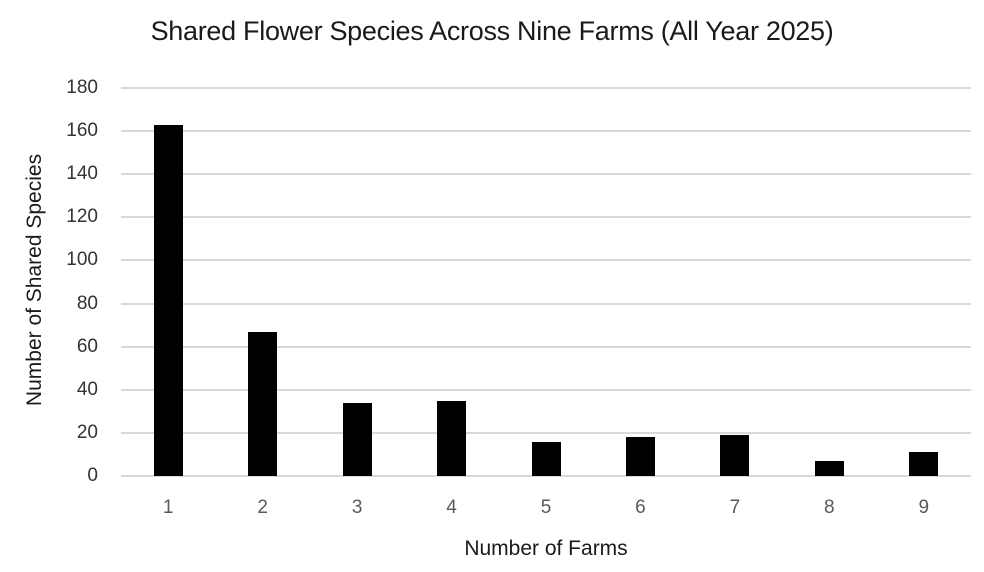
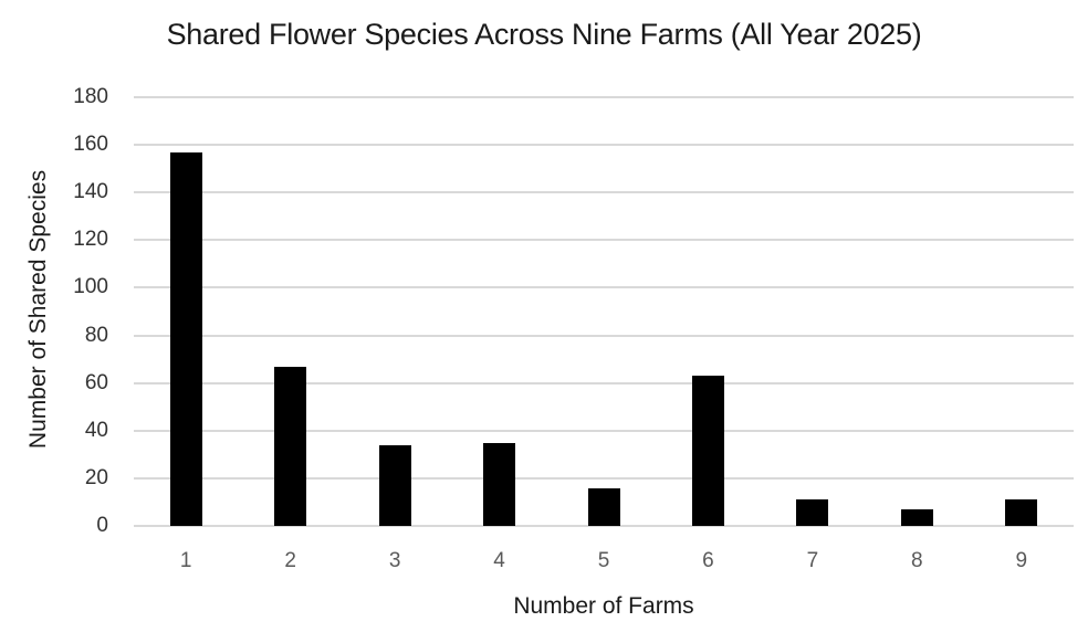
1: 163 -> 157
6: 18 -> 63
7: 19 -> 11
